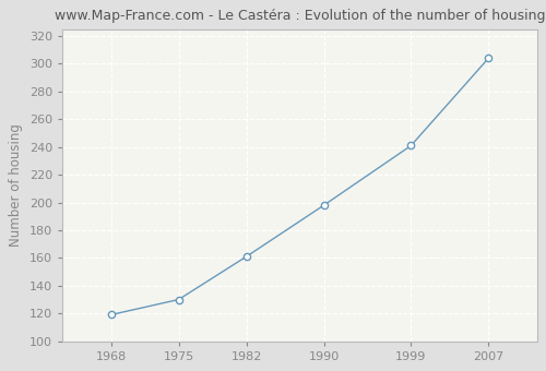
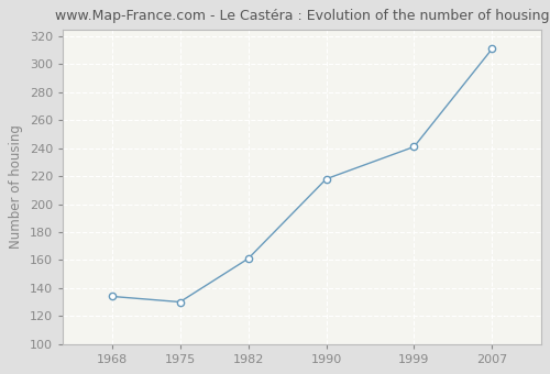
1968: 119 -> 134
1990: 198 -> 218
2007: 304 -> 311
